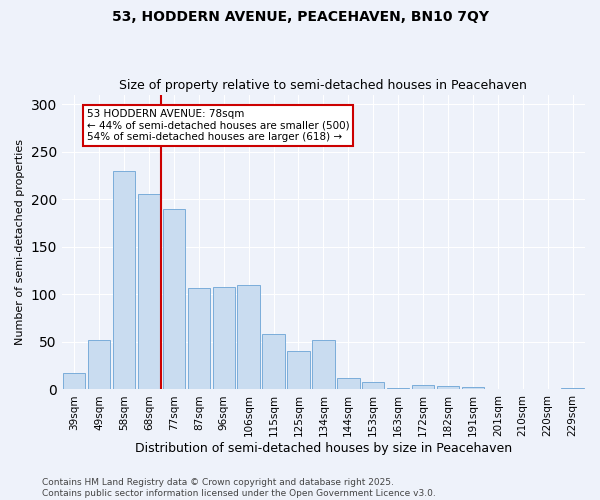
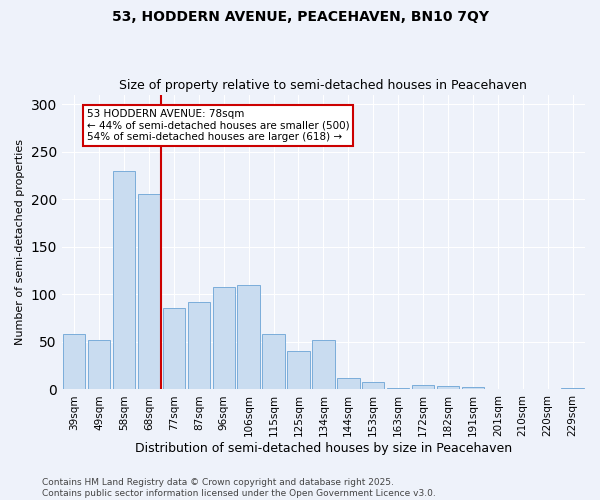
39sqm: 17 -> 58
77sqm: 190 -> 86
87sqm: 107 -> 92
